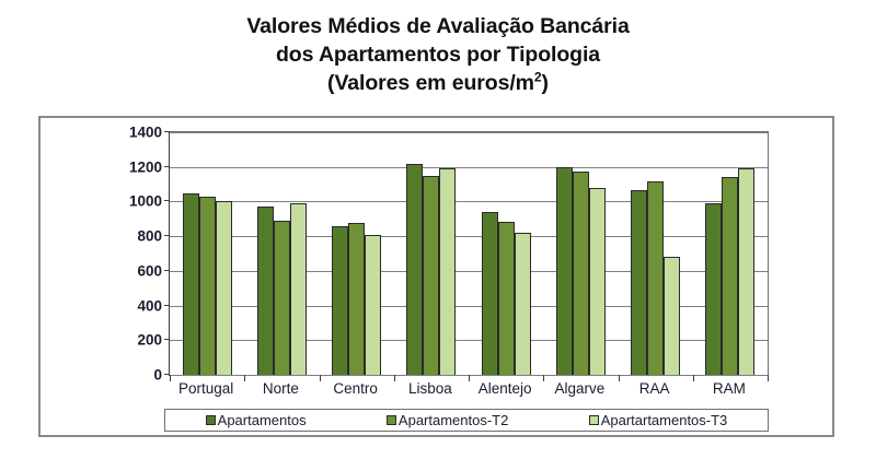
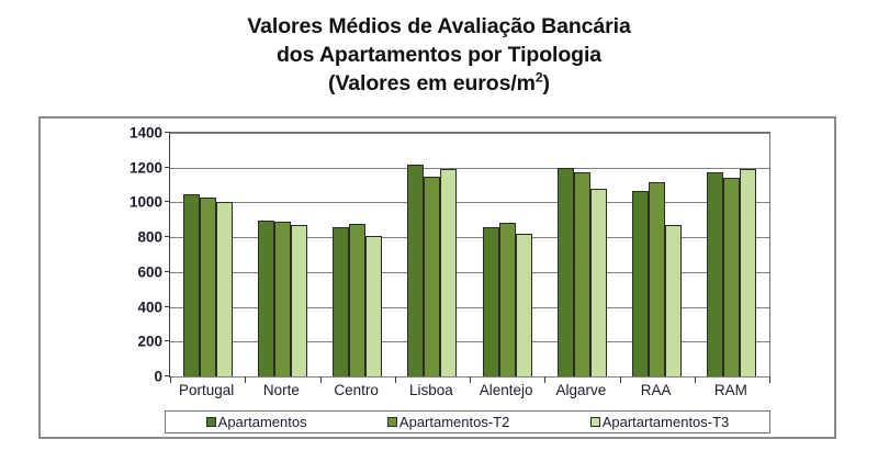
Apartamentos/Norte: 970 -> 900
Apartartamentos-T3/Norte: 990 -> 870
Apartamentos/Alentejo: 940 -> 860
Apartartamentos-T3/RAA: 680 -> 870
Apartamentos/RAM: 990 -> 1180
